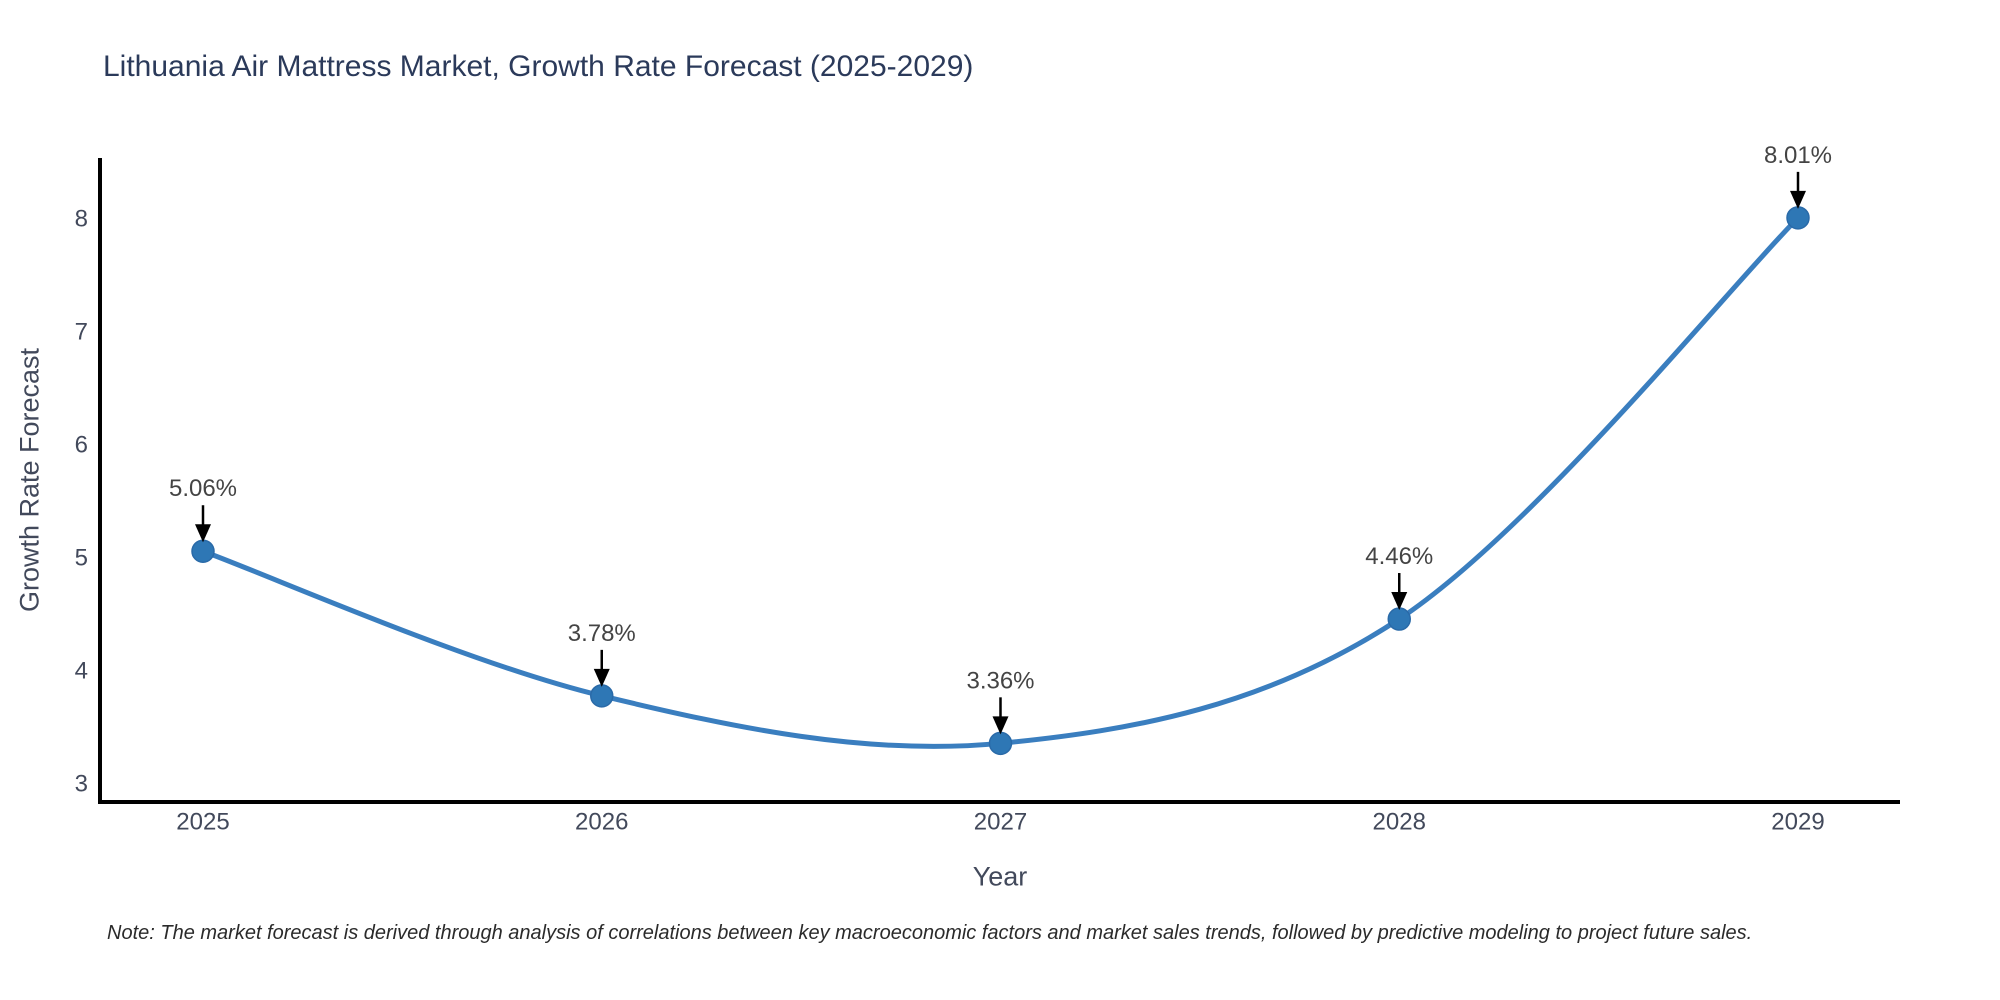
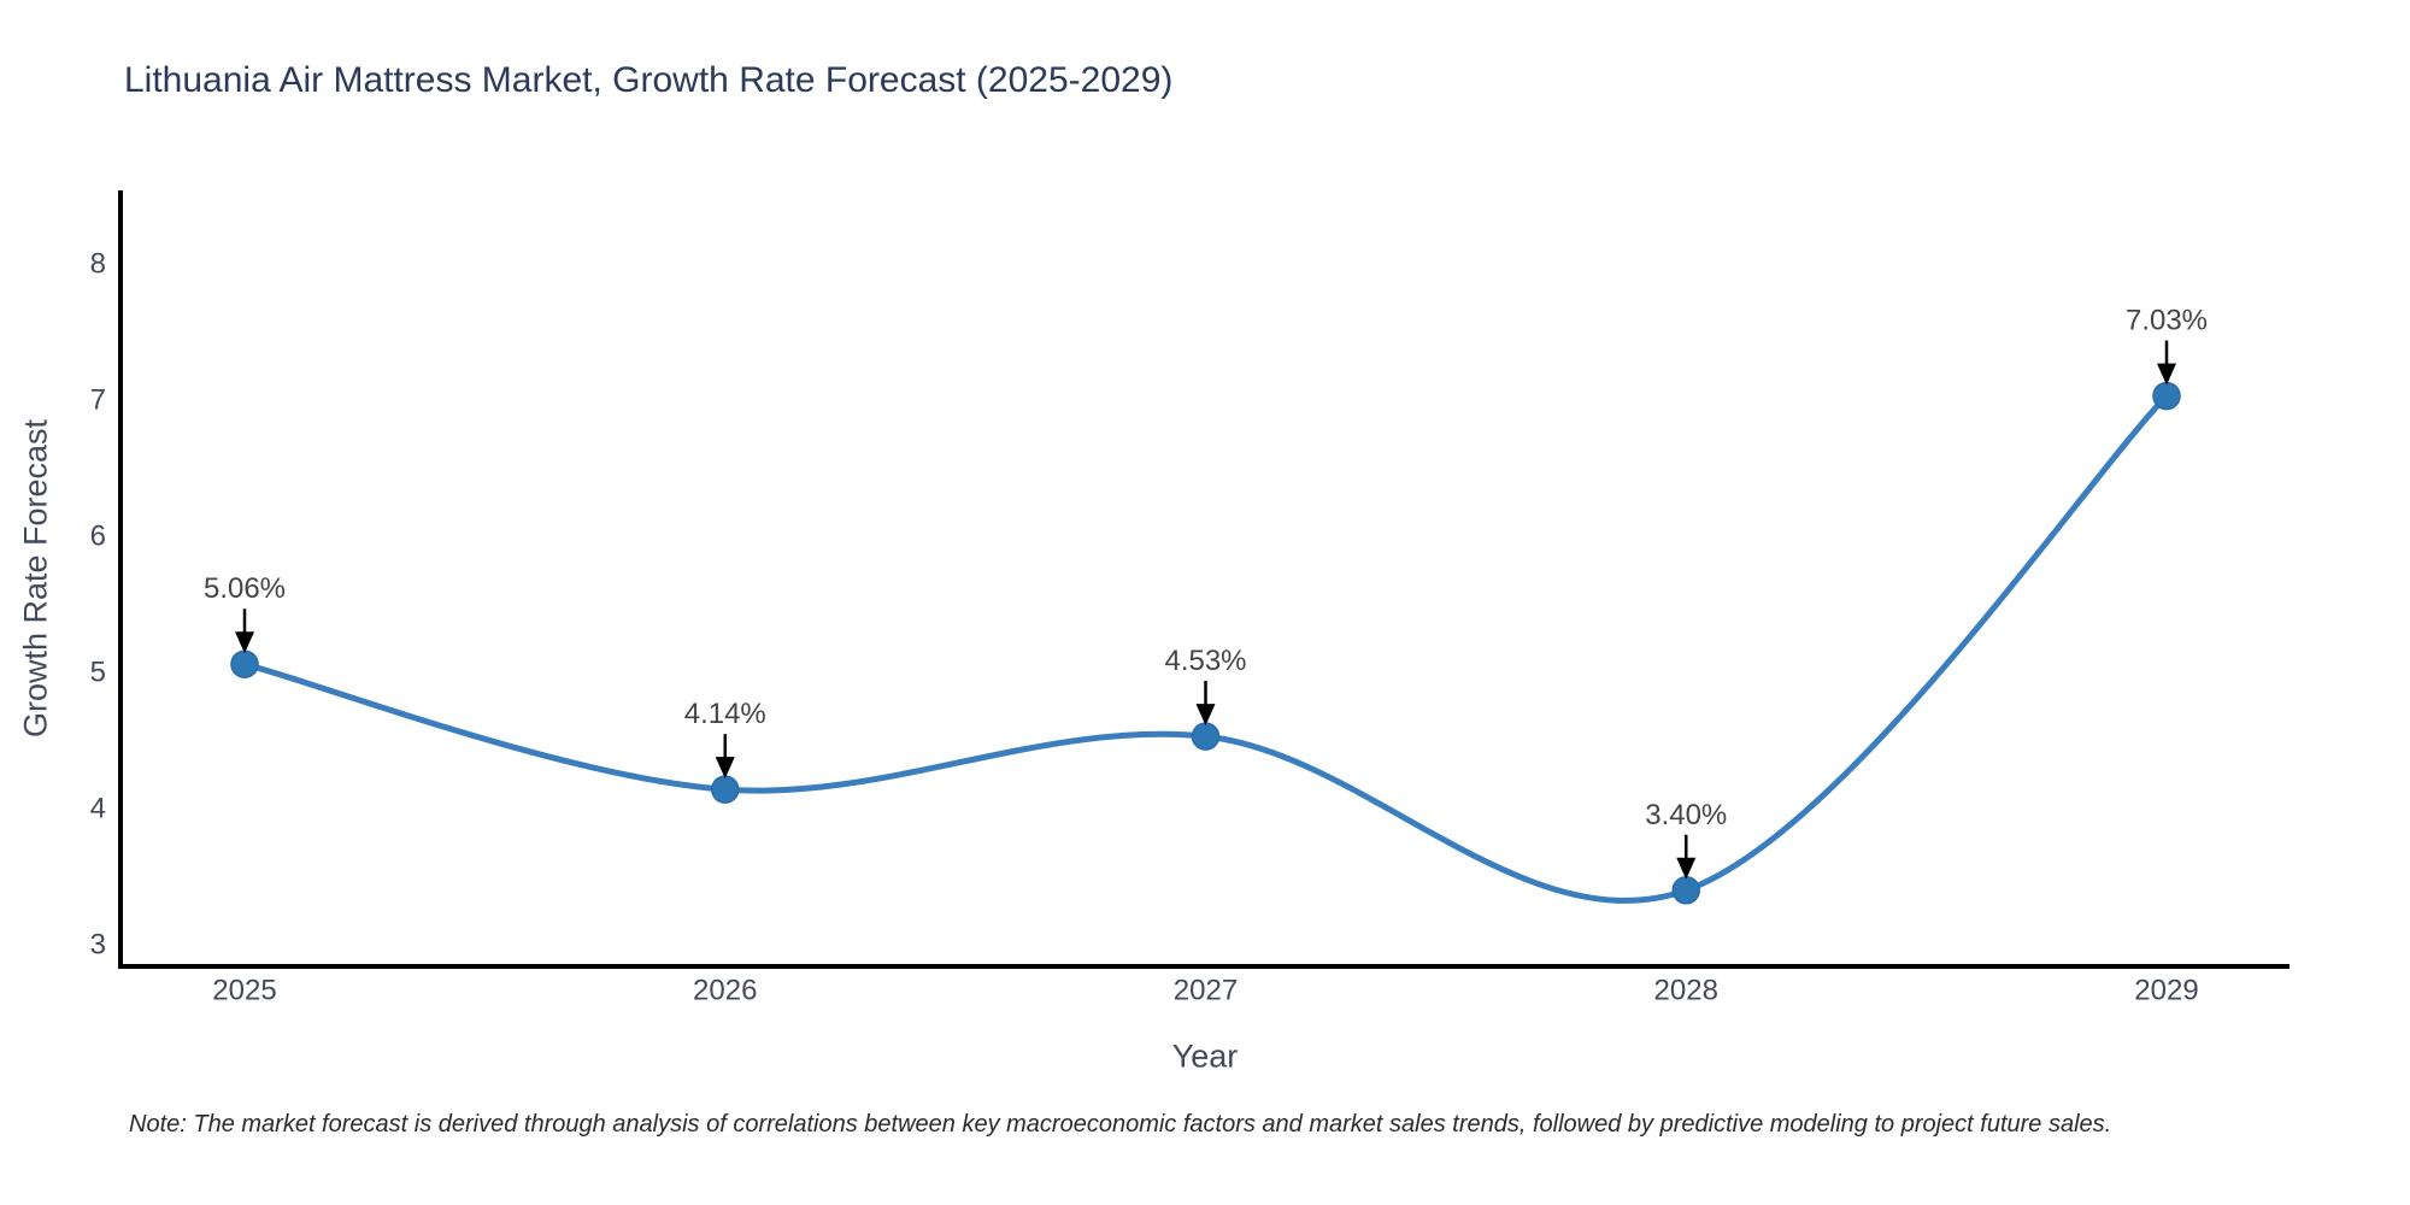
2026: 3.78% -> 4.14%
2027: 3.36% -> 4.53%
2028: 4.46% -> 3.40%
2029: 8.01% -> 7.03%
